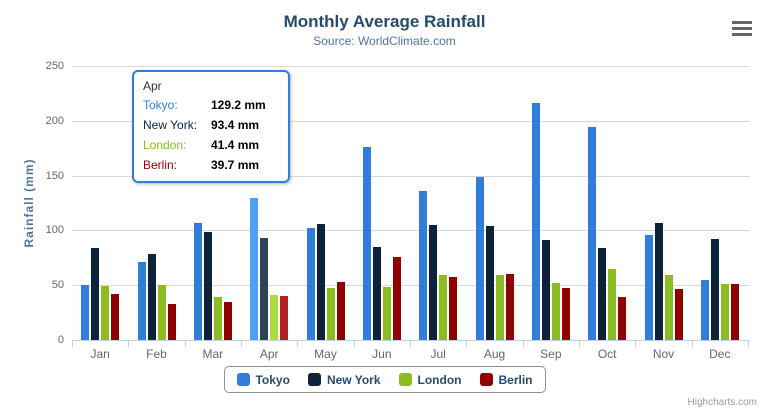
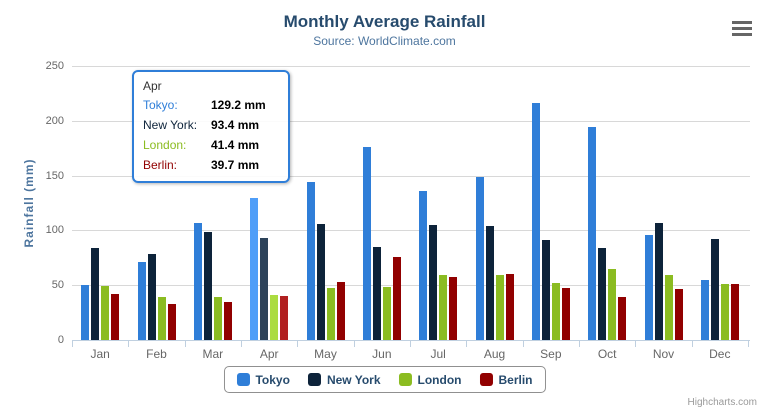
London/Feb: 50 -> 39
Tokyo/May: 102 -> 144
